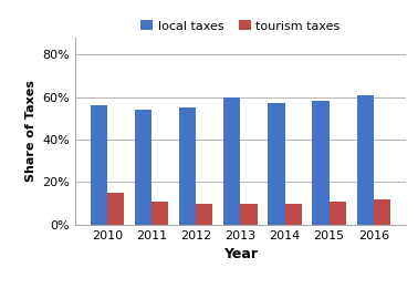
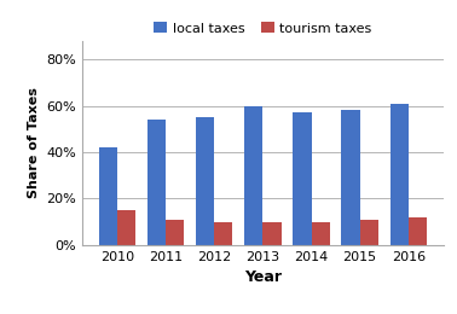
local taxes/2010: 56% -> 42%
